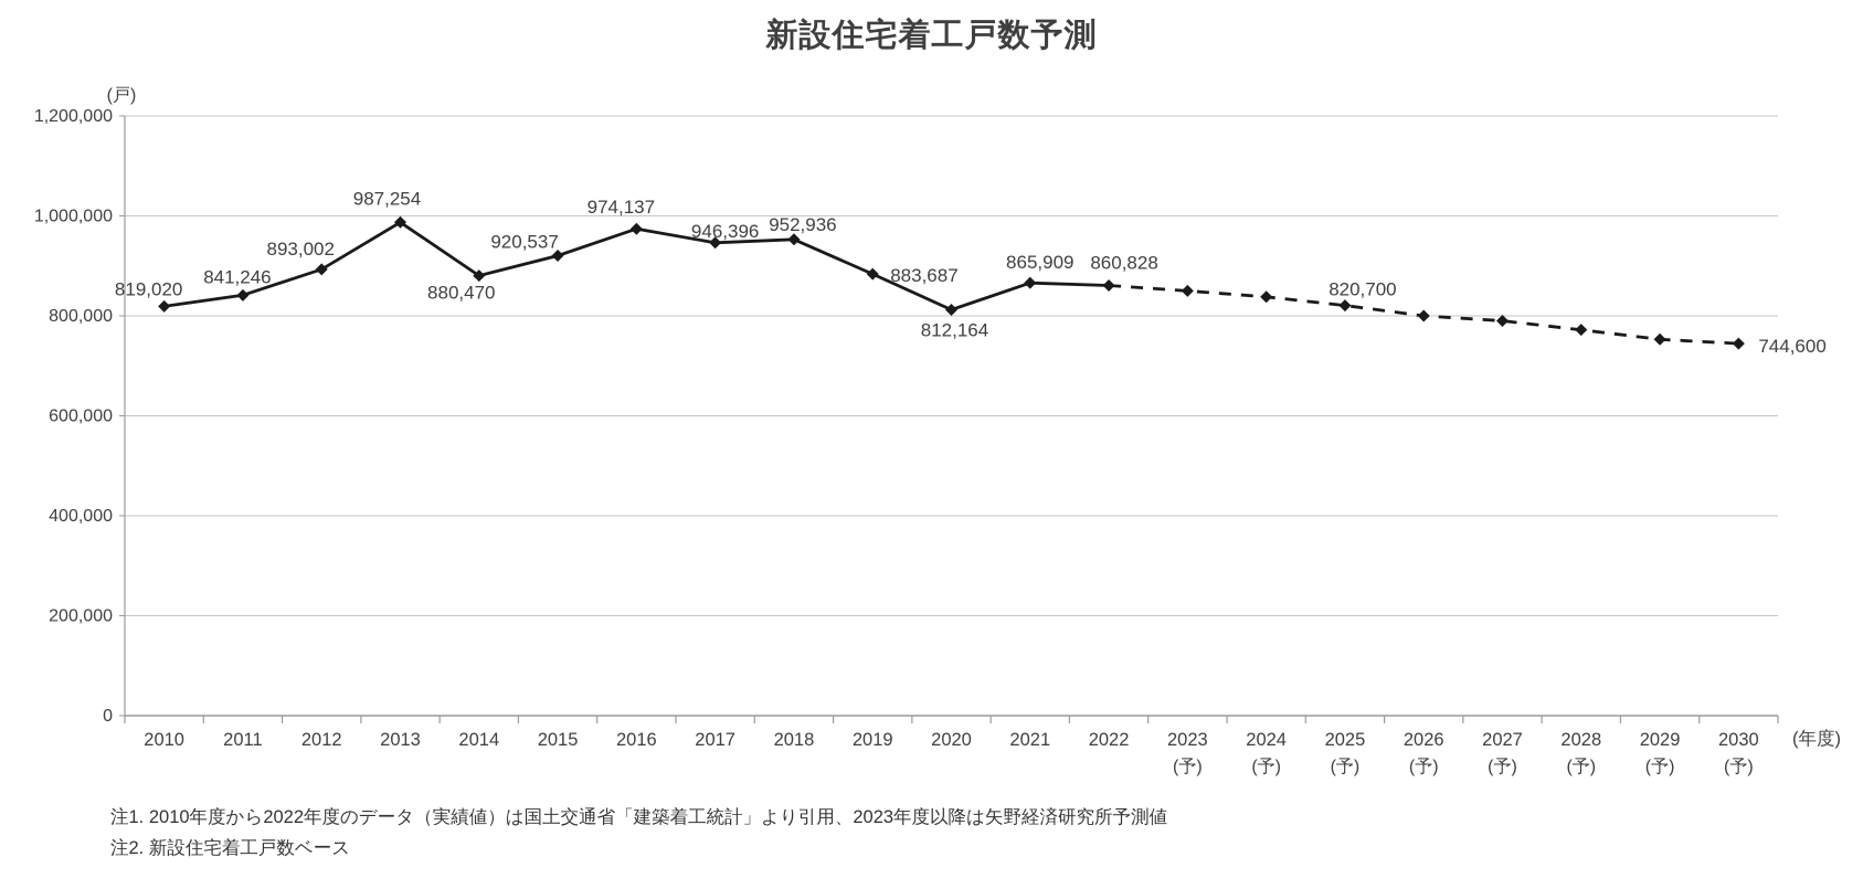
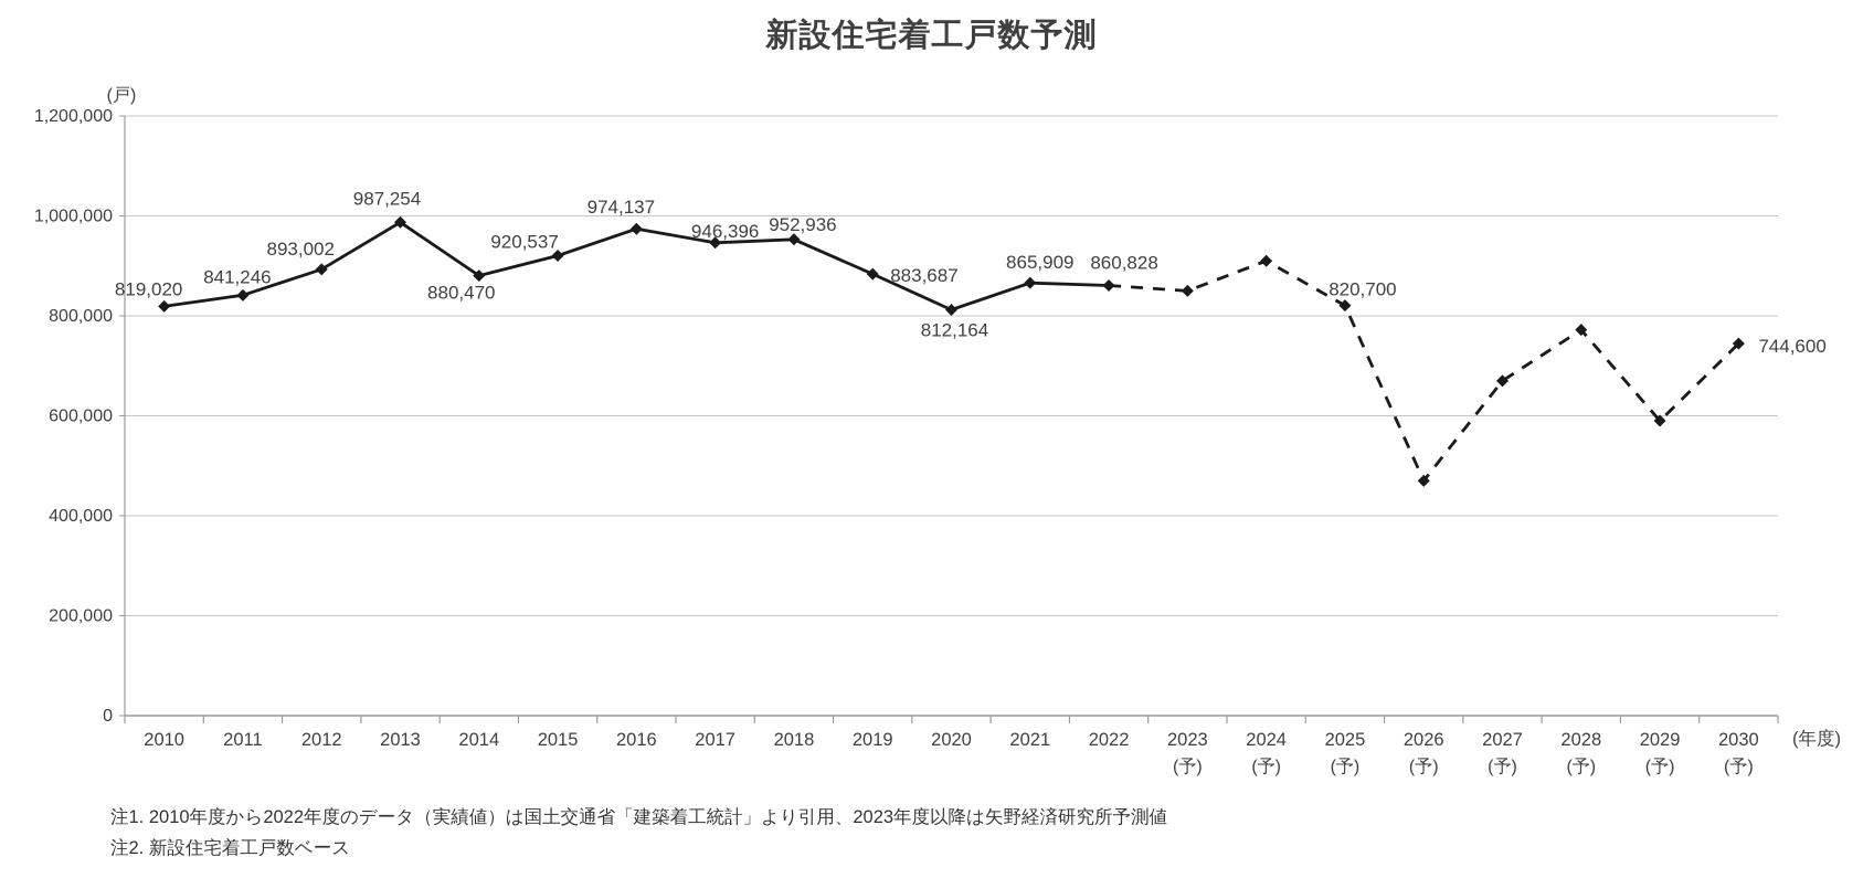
2024: 840000 -> 910000
2026: 800000 -> 470000
2027: 790000 -> 670000
2029: 750000 -> 590000
